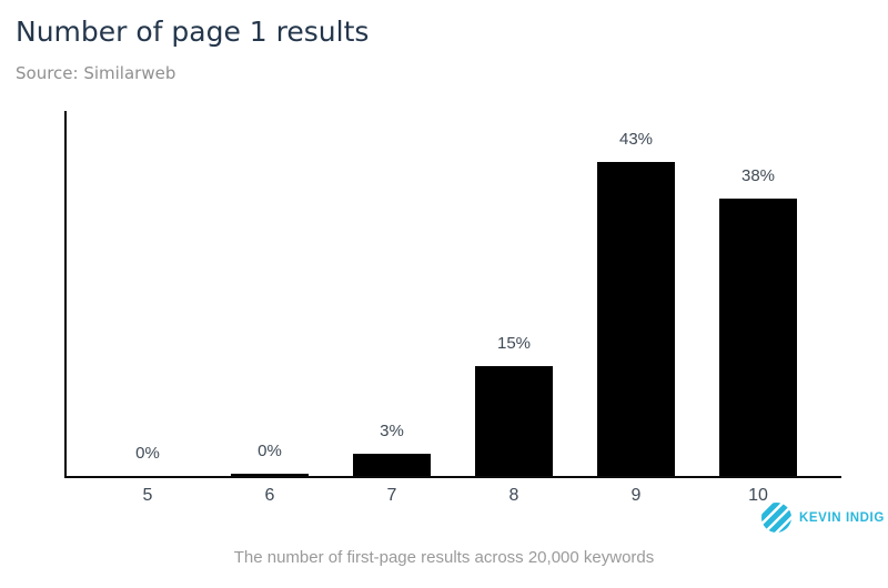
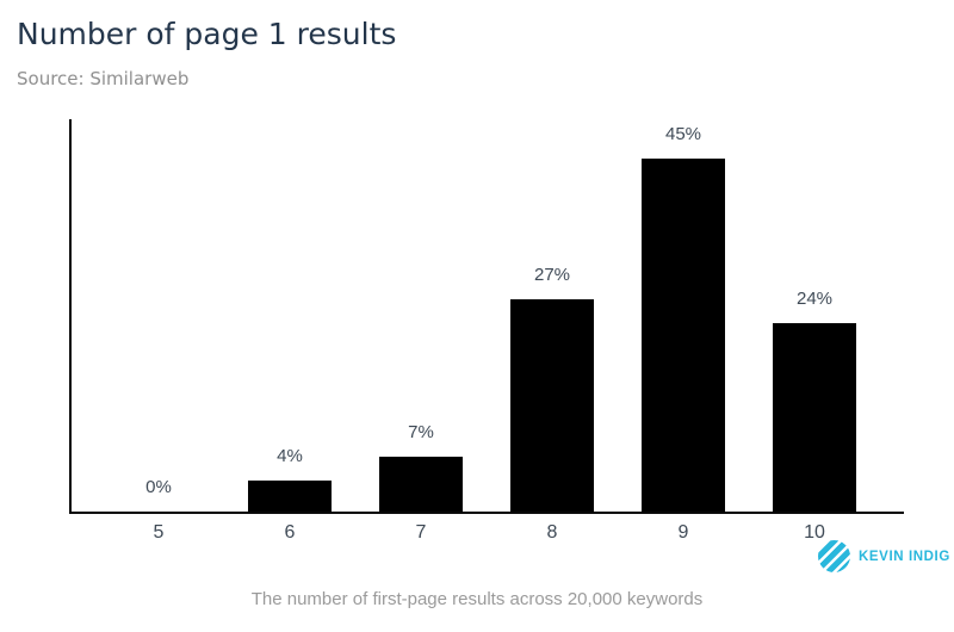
6: 0% -> 4%
7: 3% -> 7%
8: 15% -> 27%
9: 43% -> 45%
10: 38% -> 24%
